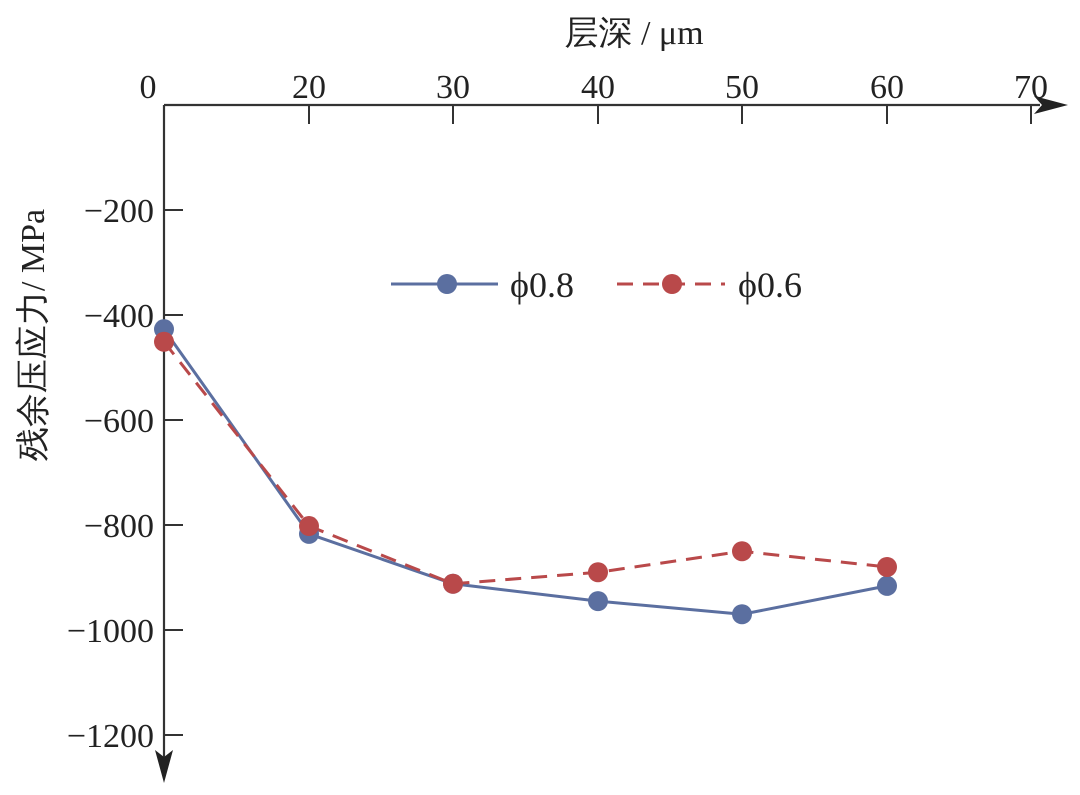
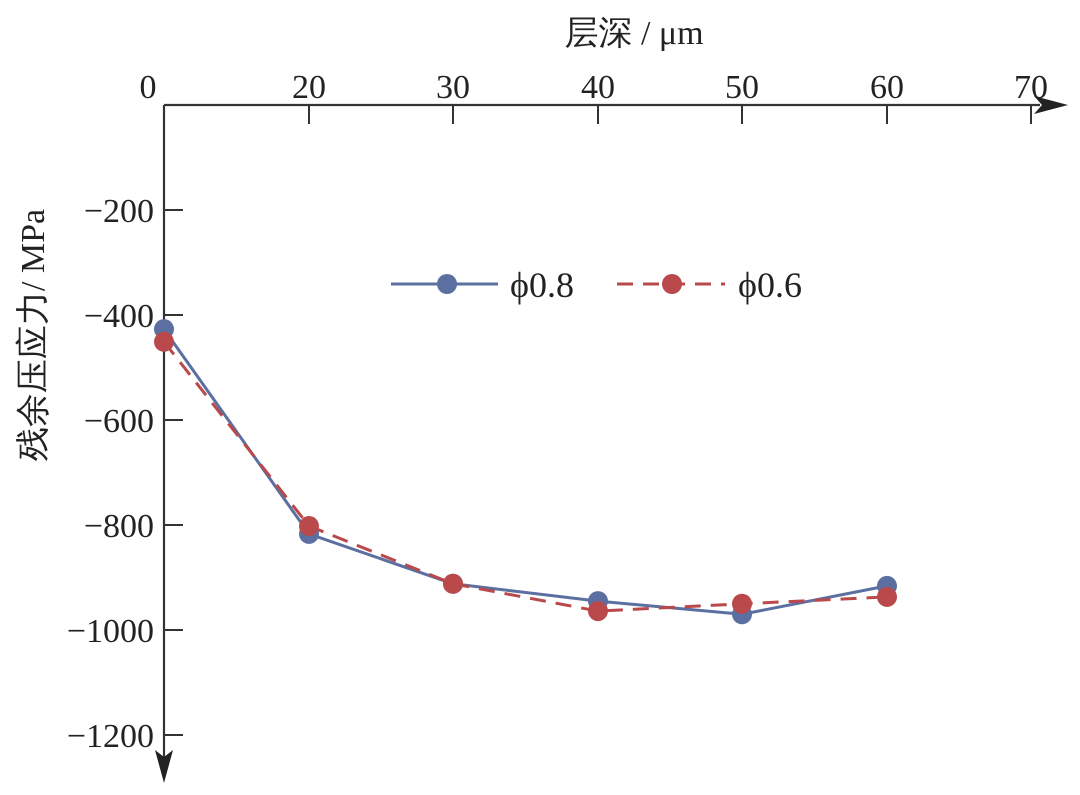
ϕ0.6/40: -890 -> -960
ϕ0.6/50: -850 -> -950
ϕ0.6/60: -880 -> -940
